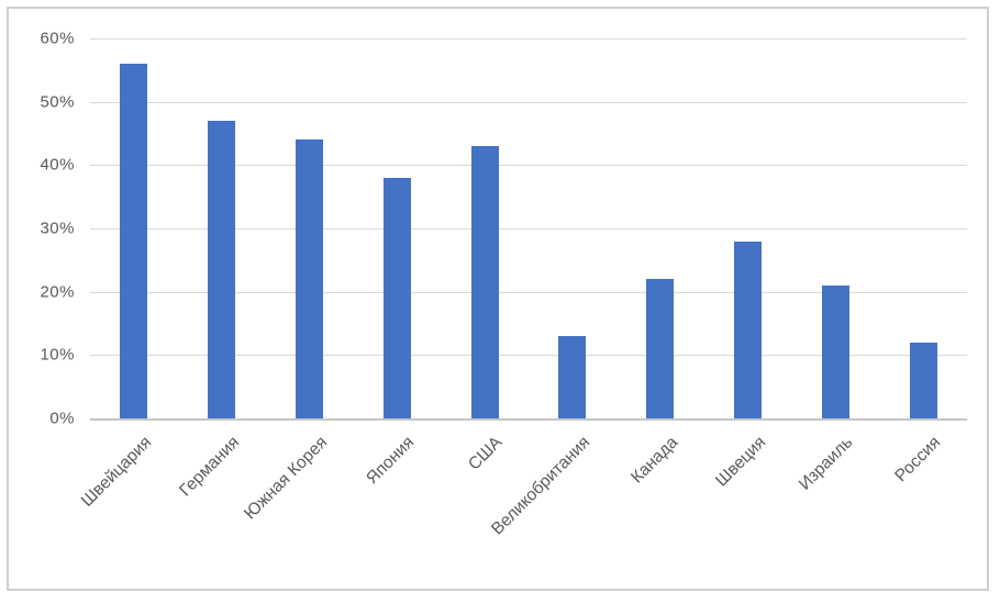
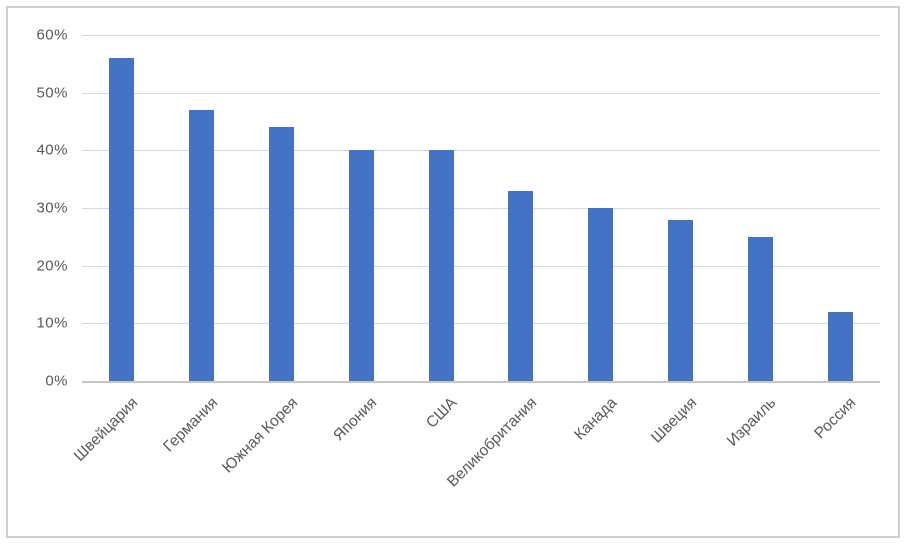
Япония: 38% -> 40%
США: 43% -> 40%
Великобритания: 13% -> 33%
Канада: 22% -> 30%
Израиль: 21% -> 25%
